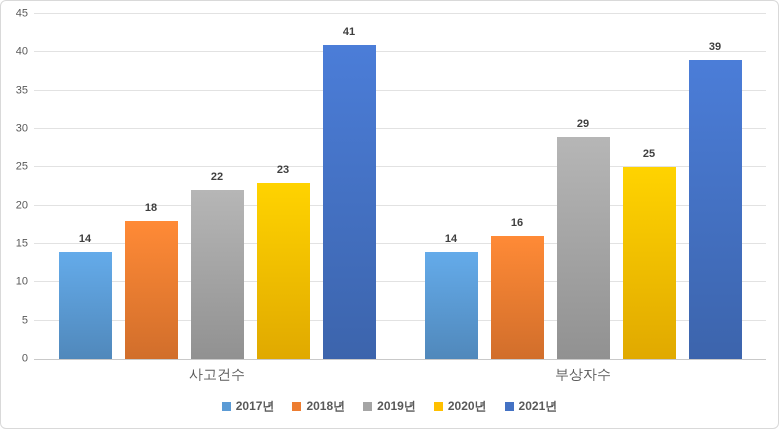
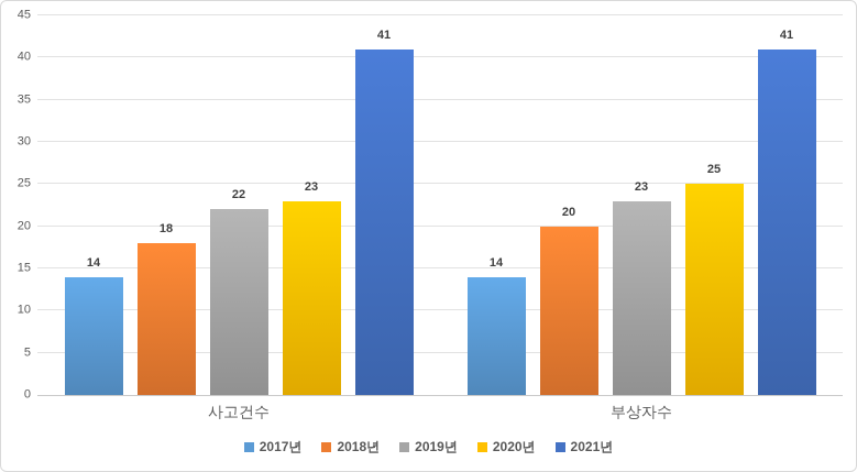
2018년/부상자수: 16 -> 20
2019년/부상자수: 29 -> 23
2021년/부상자수: 39 -> 41
